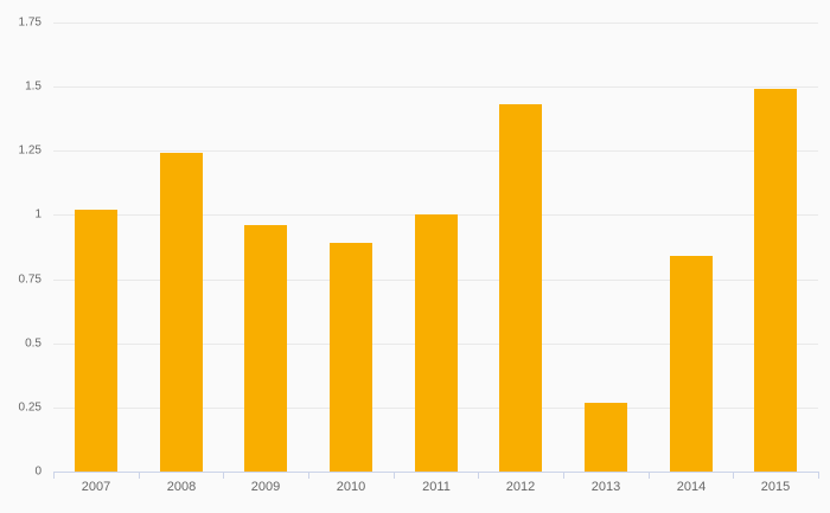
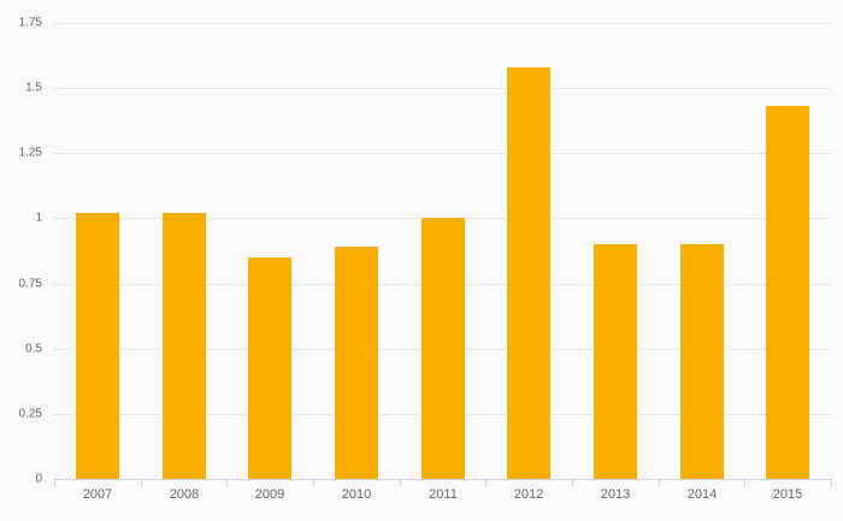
2008: 1.24 -> 1.02
2009: 0.96 -> 0.85
2012: 1.43 -> 1.58
2013: 0.27 -> 0.90
2014: 0.84 -> 0.90
2015: 1.49 -> 1.43
